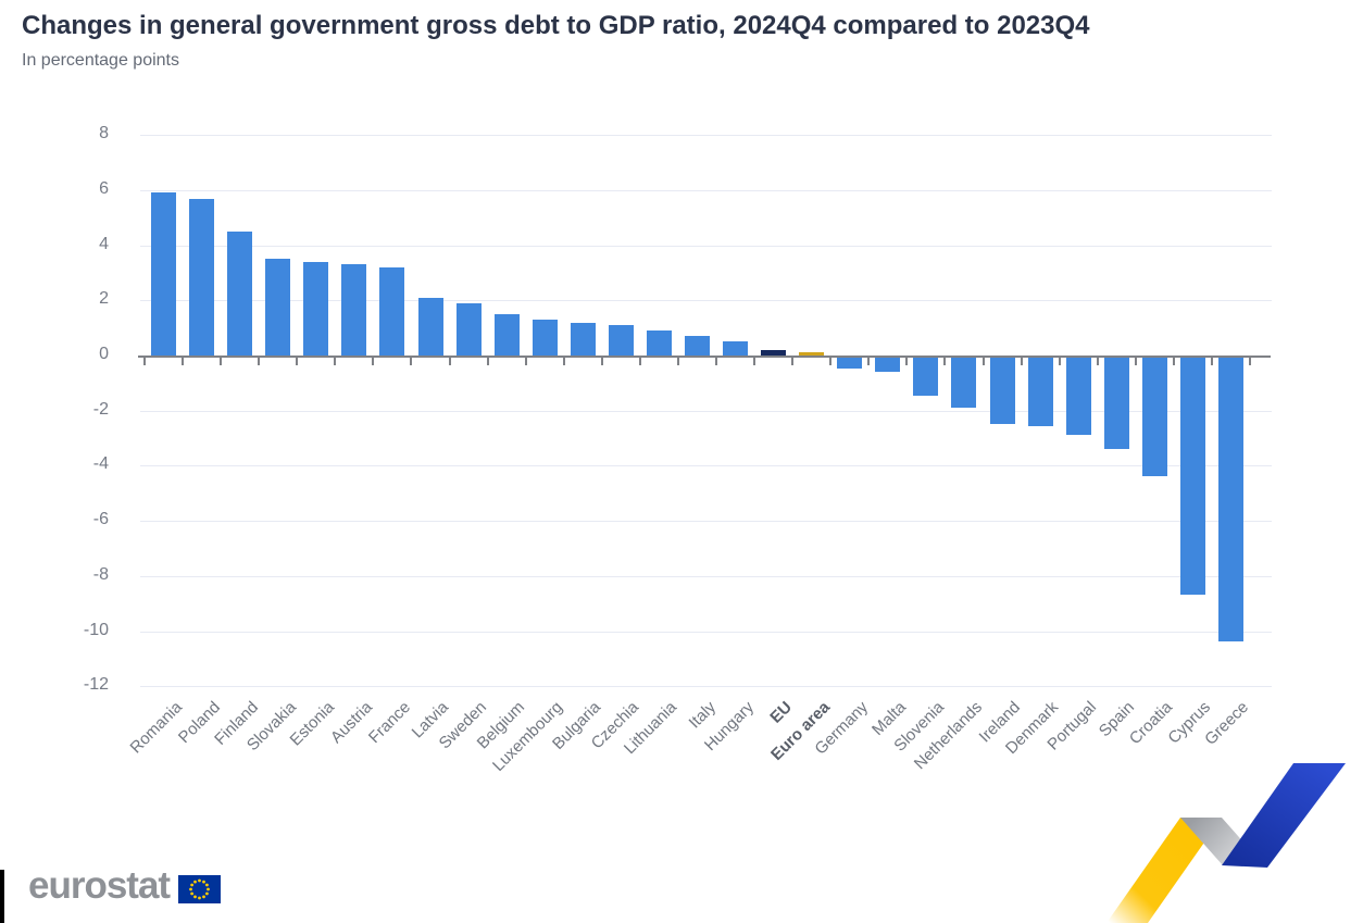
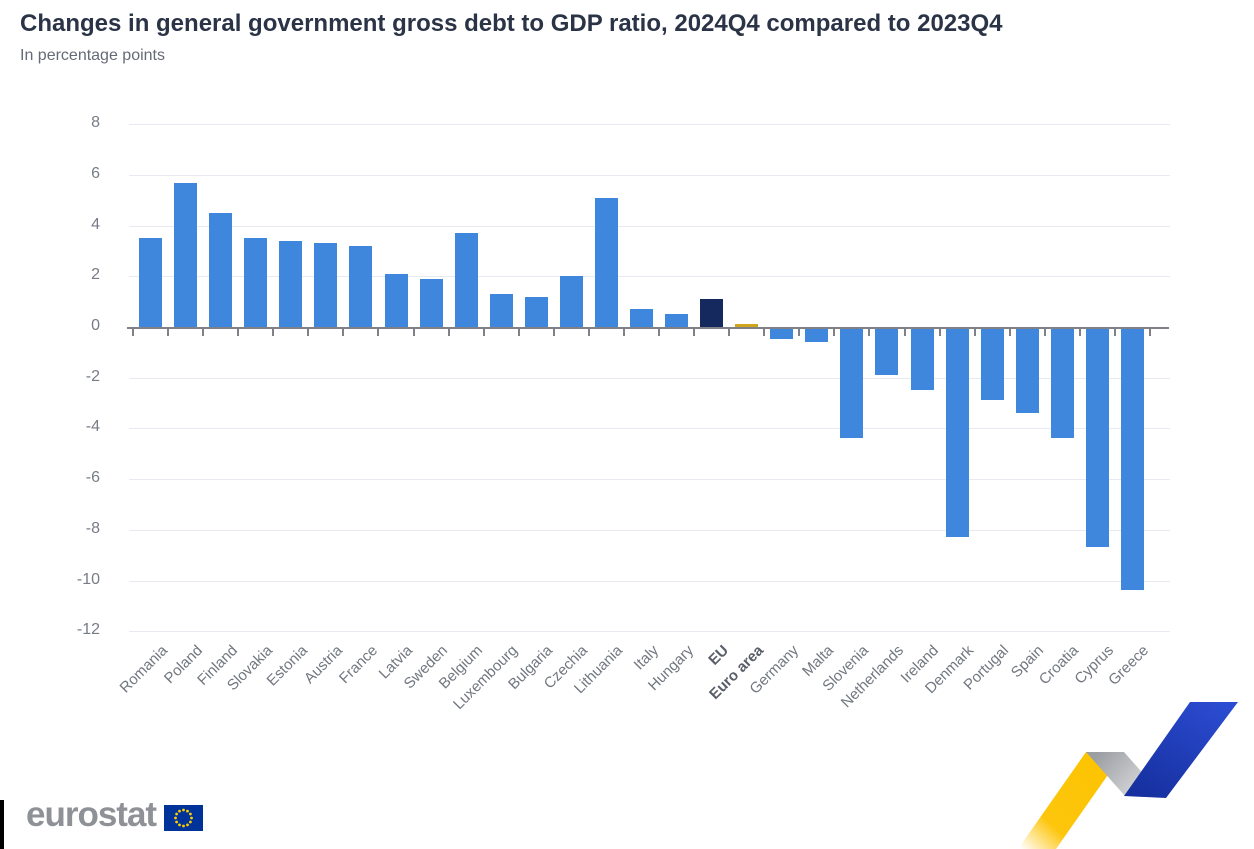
Romania: 5.9 -> 3.5
Belgium: 1.5 -> 3.7
Czechia: 1.1 -> 2.0
Lithuania: 0.9 -> 5.1
EU: 0.2 -> 1.1
Slovenia: -1.4 -> -4.3
Denmark: -2.5 -> -8.2
